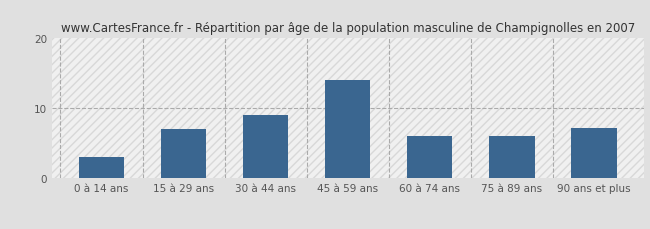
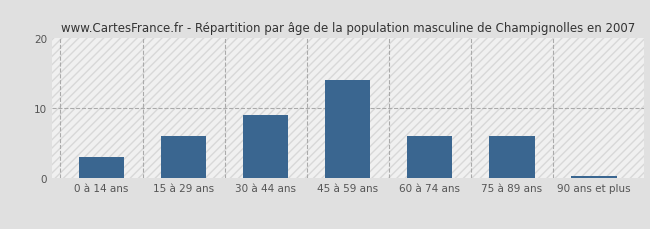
15 à 29 ans: 7.0 -> 6.0
90 ans et plus: 7.2 -> 0.3
